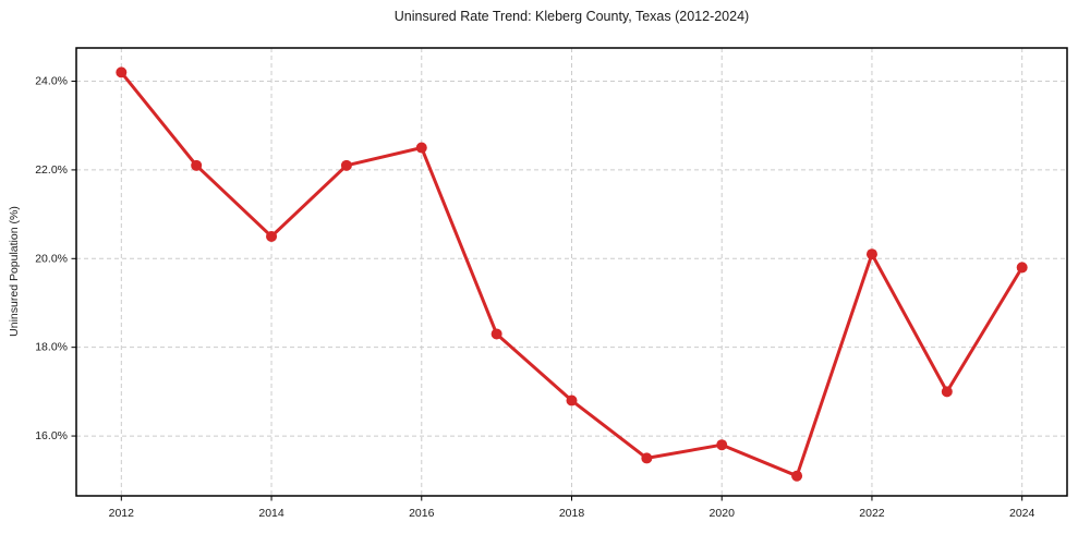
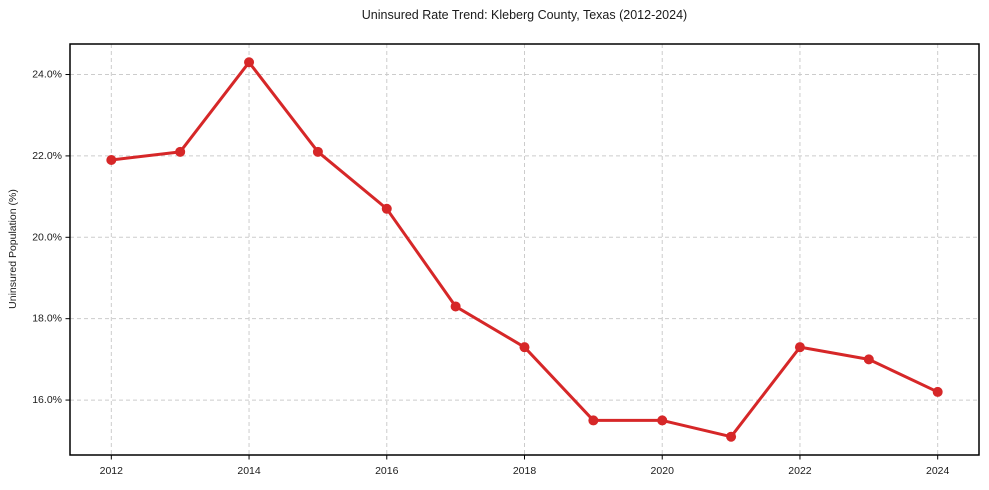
2012: 24.2% -> 21.9%
2014: 20.5% -> 24.3%
2016: 22.5% -> 20.7%
2018: 16.8% -> 17.3%
2020: 15.8% -> 15.5%
2022: 20.1% -> 17.3%
2024: 19.8% -> 16.2%
